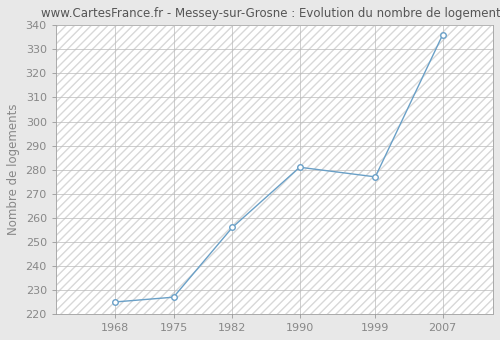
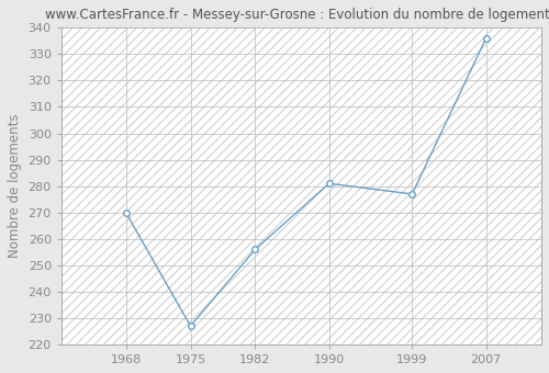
1968: 225 -> 270
